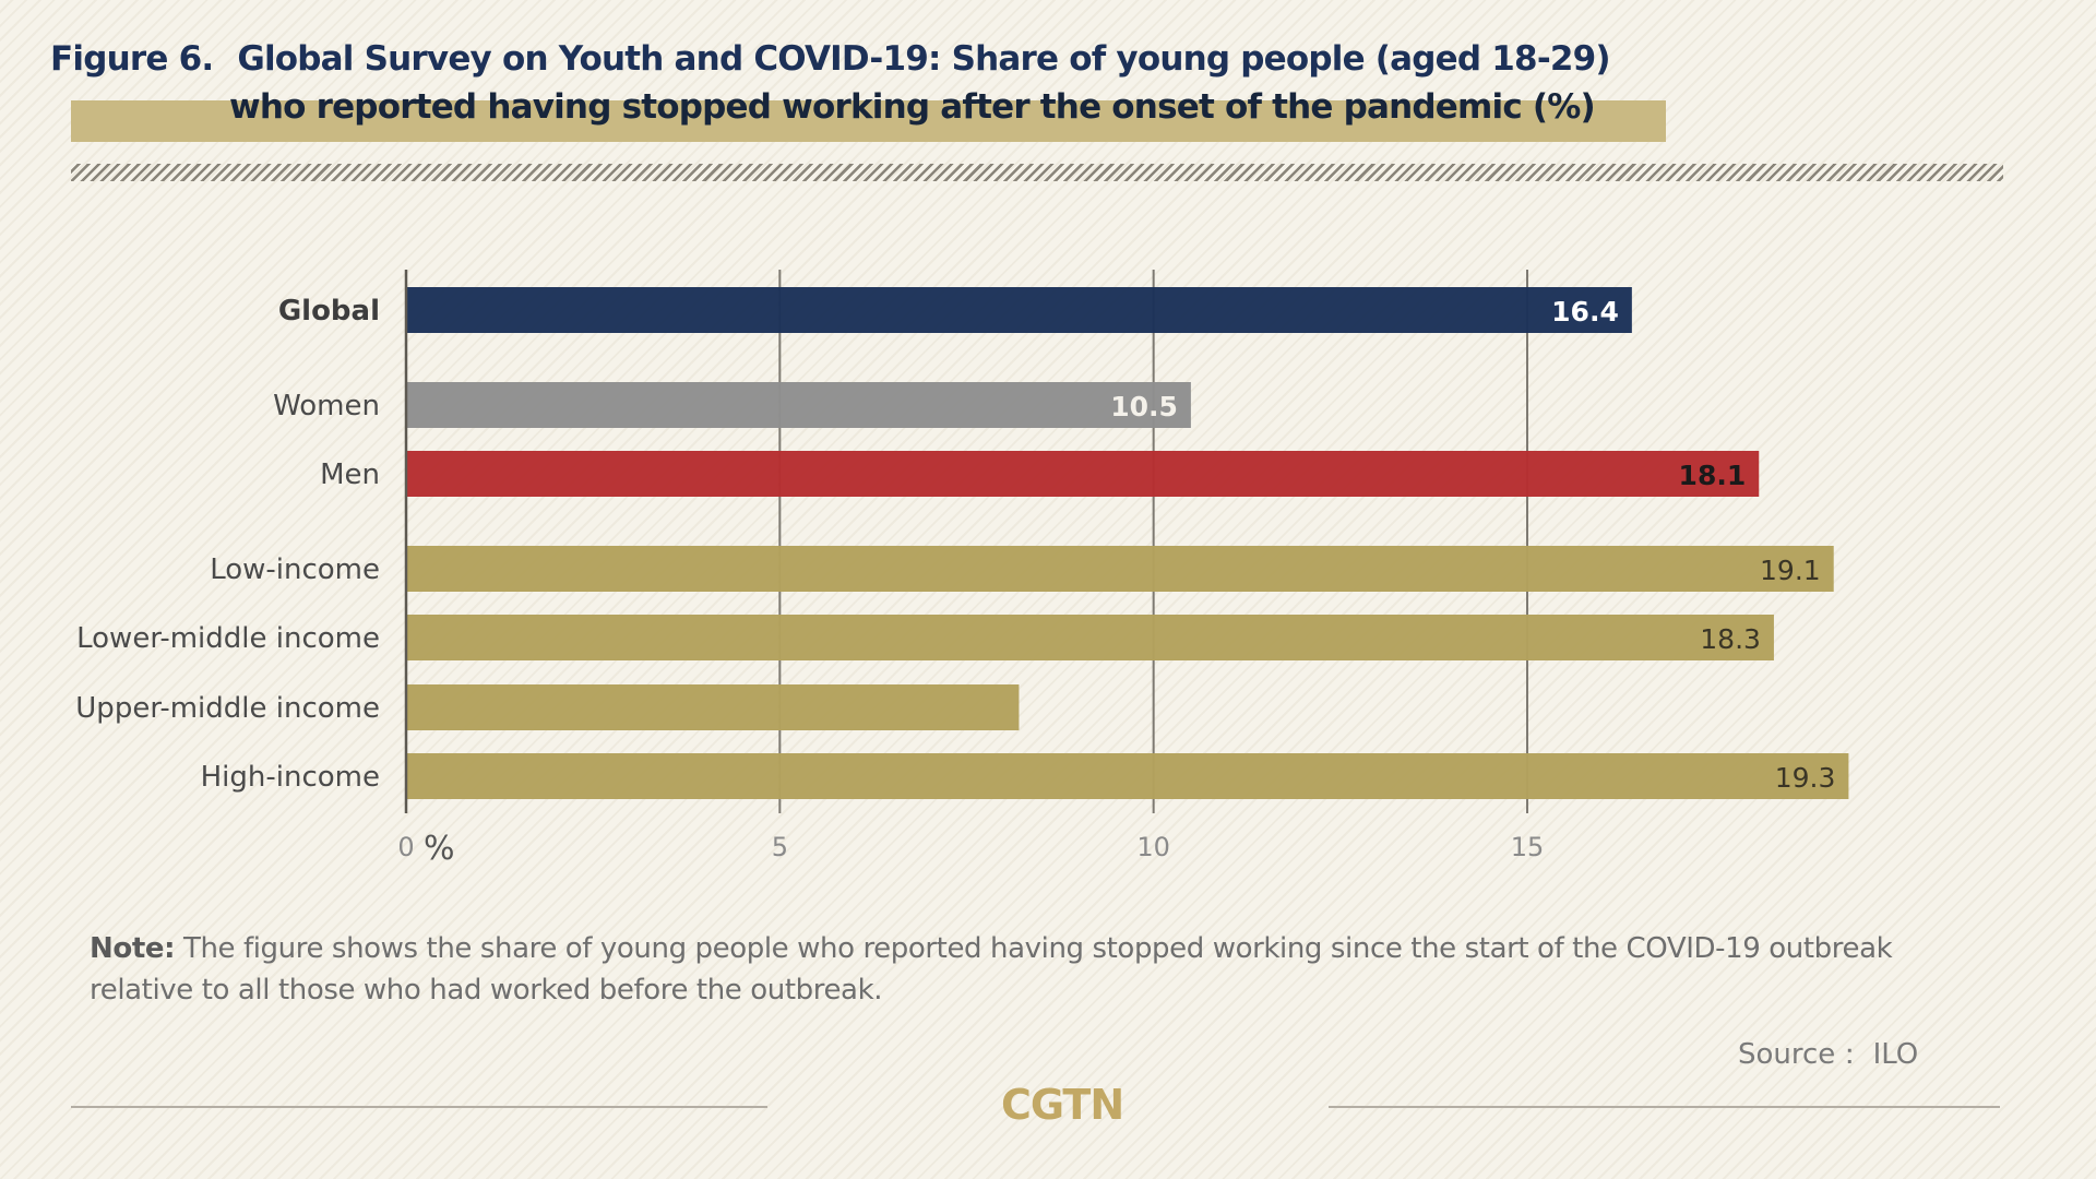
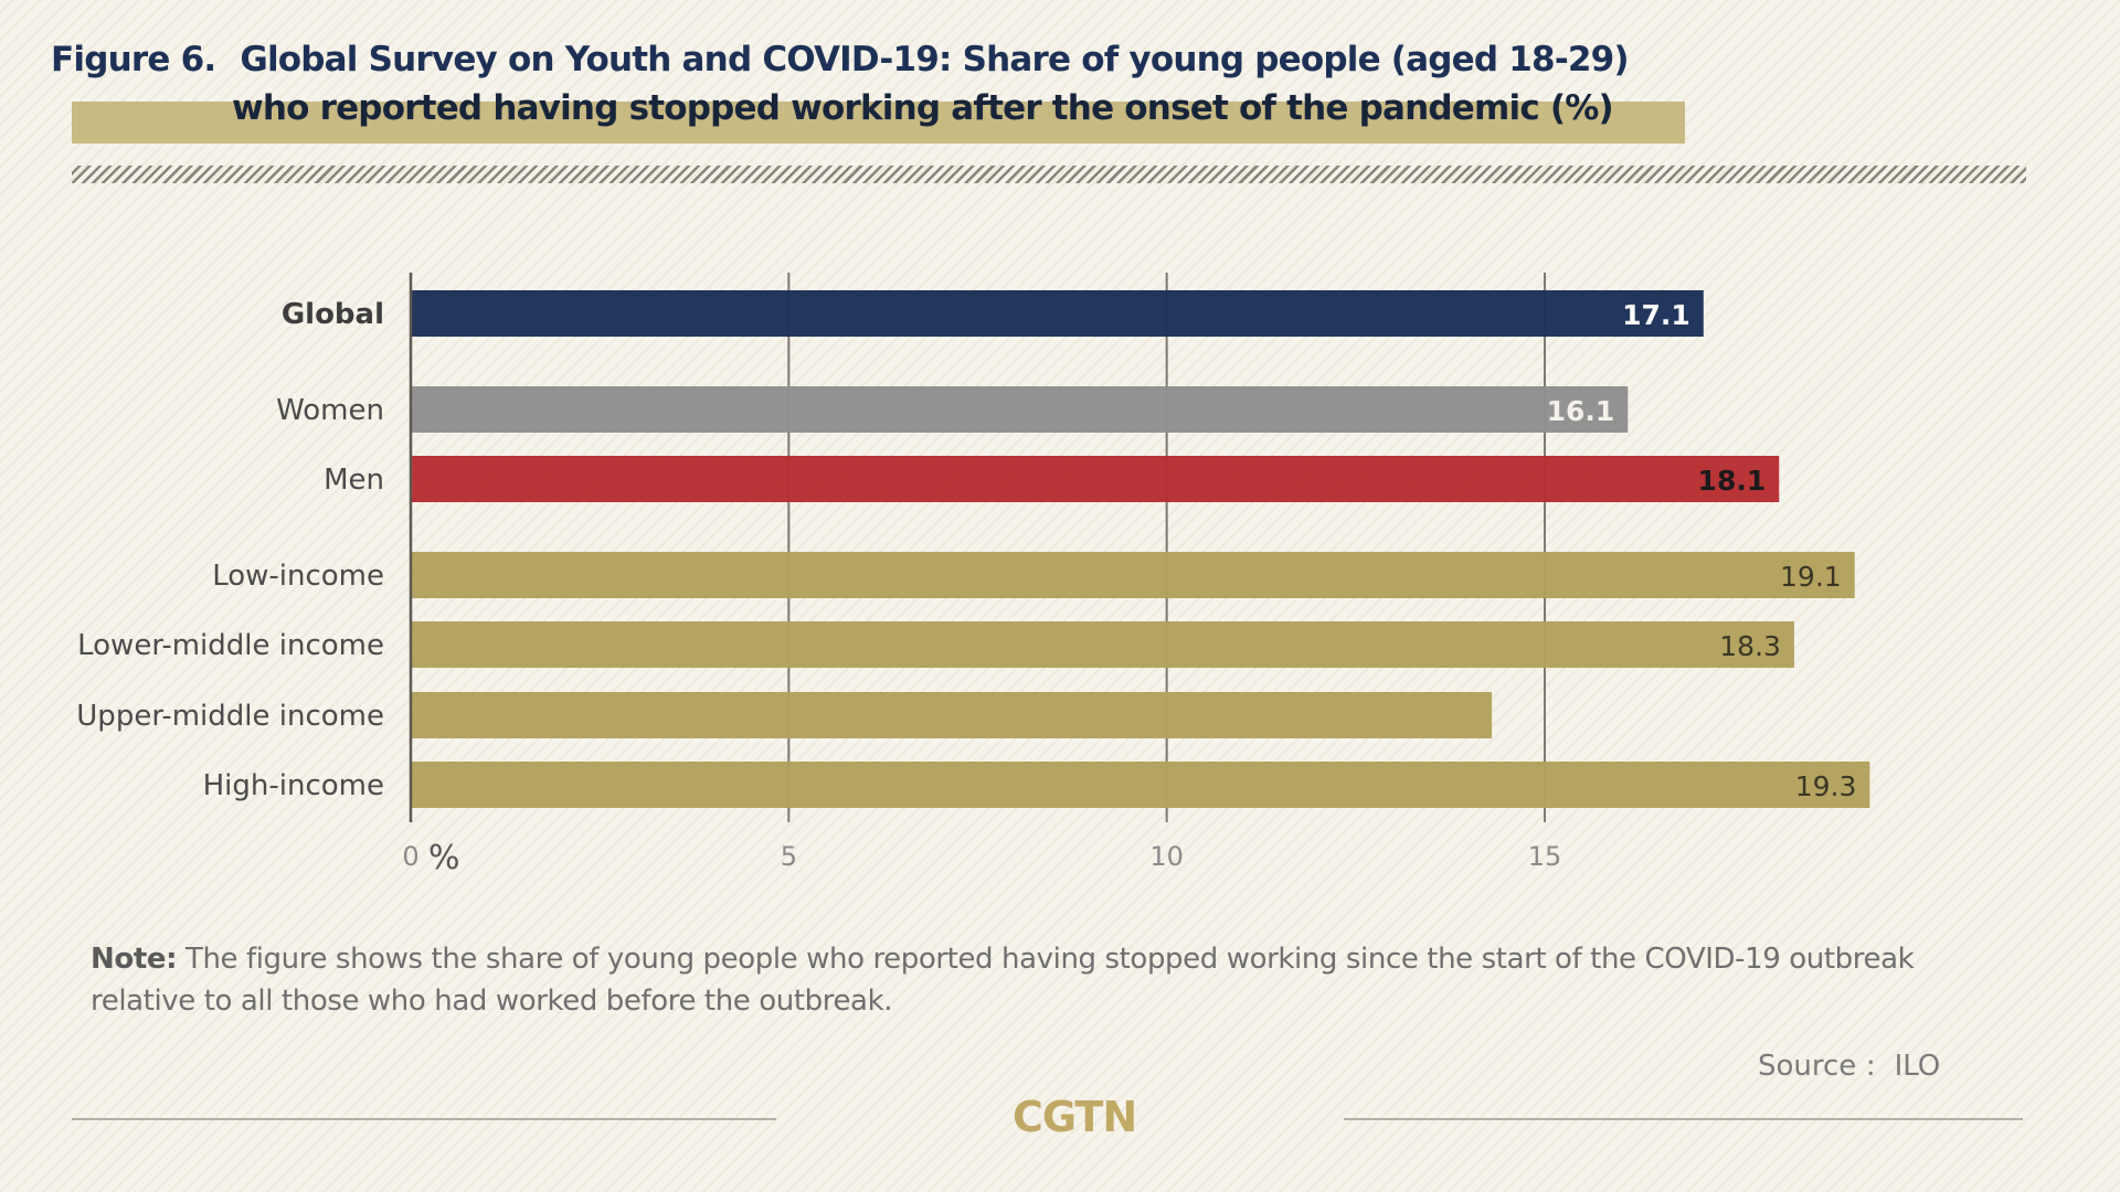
Global: 16.4 -> 17.1
Women: 10.5 -> 16.1
Upper-middle income: 8.2 -> 14.3
